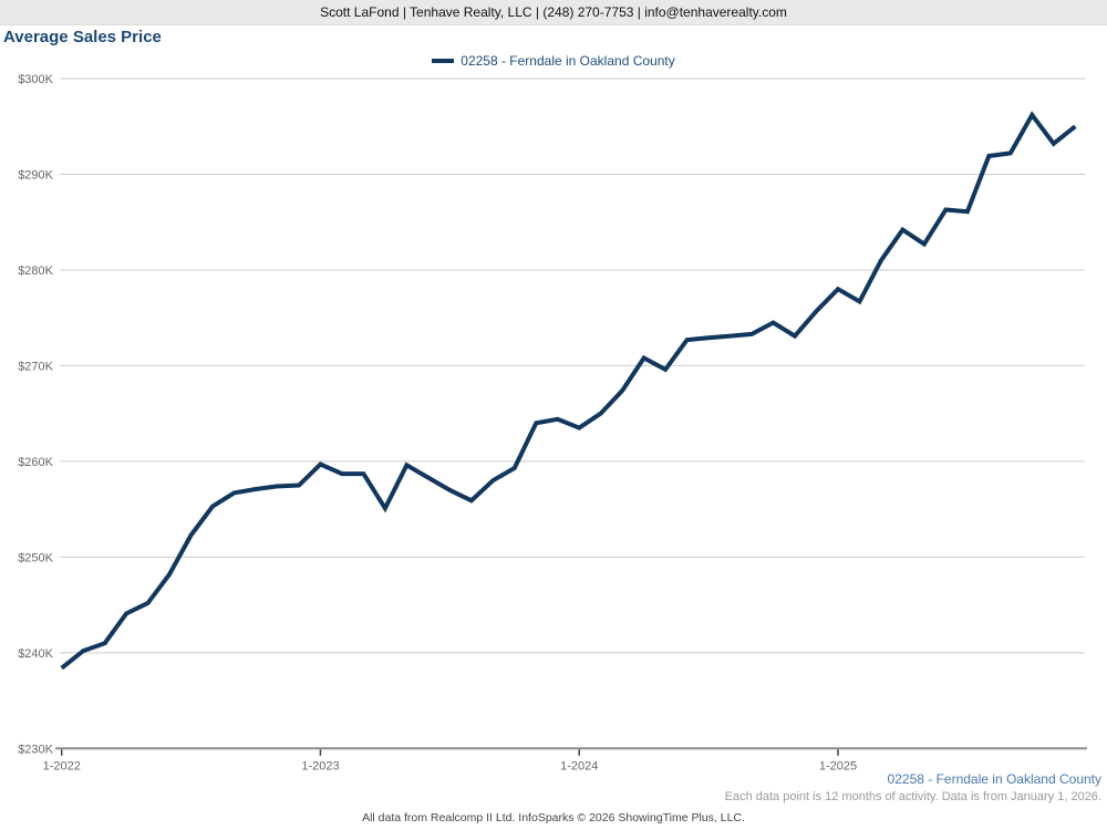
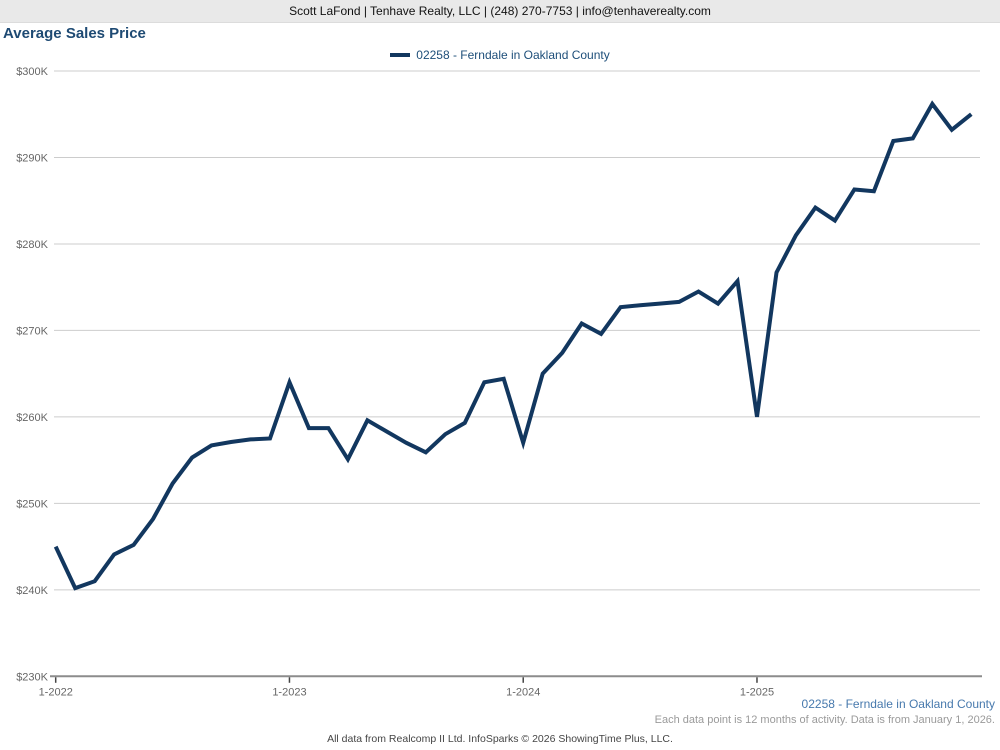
1-2022: $238K -> $245K
1-2023: $260K -> $264K
1-2024: $264K -> $257K
1-2025: $278K -> $260K
